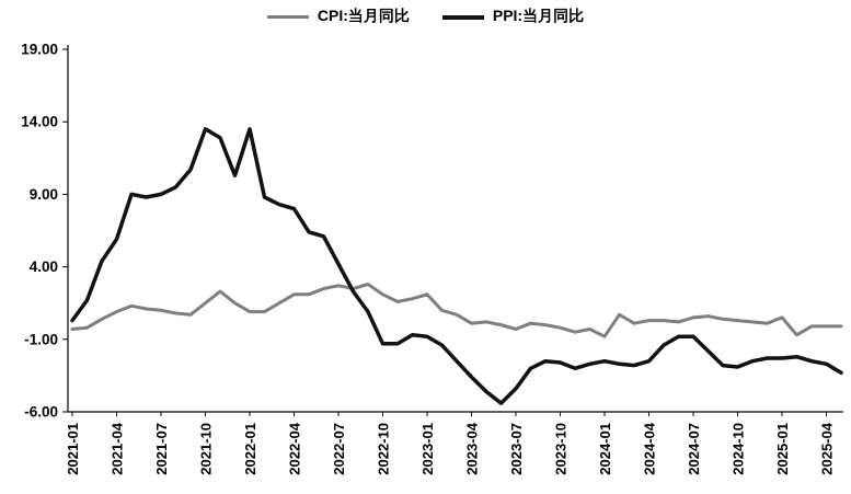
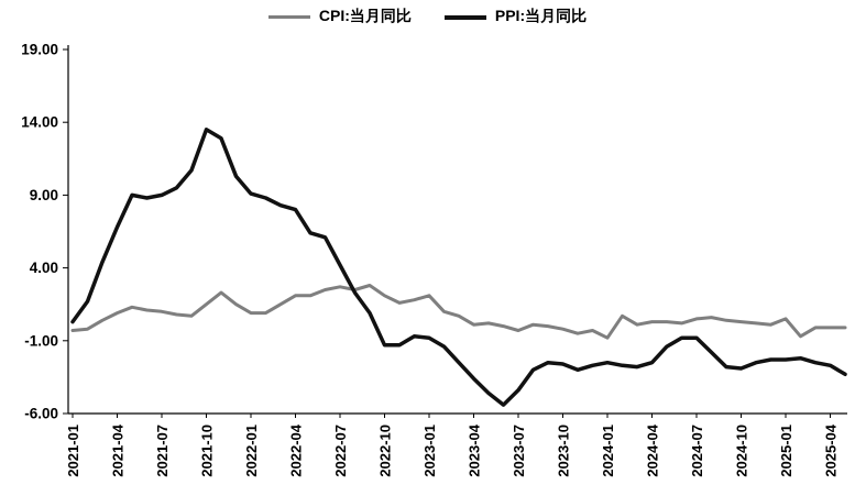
PPI:当月同比/2021-04: 5.9 -> 6.8
PPI:当月同比/2022-01: 13.5 -> 9.1
